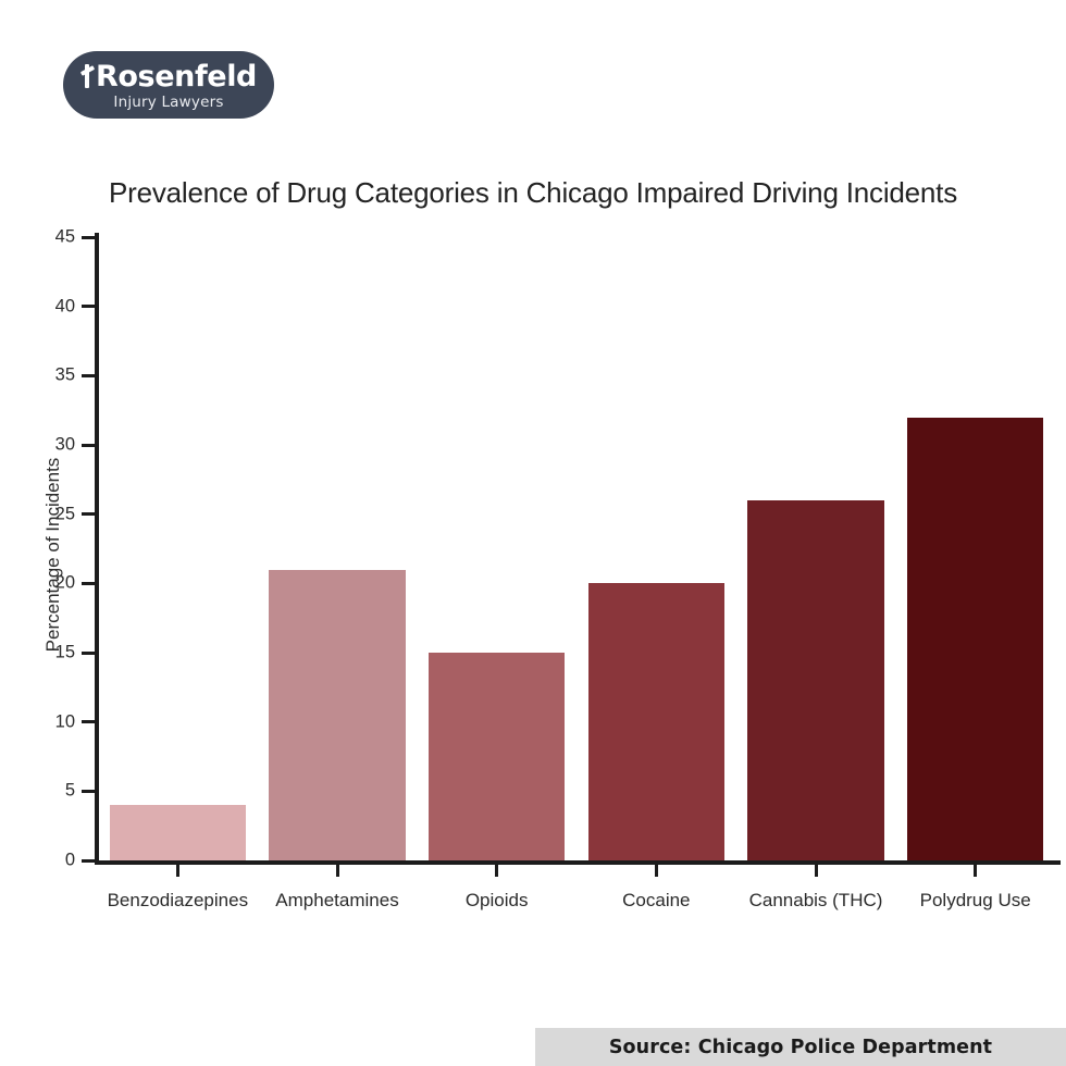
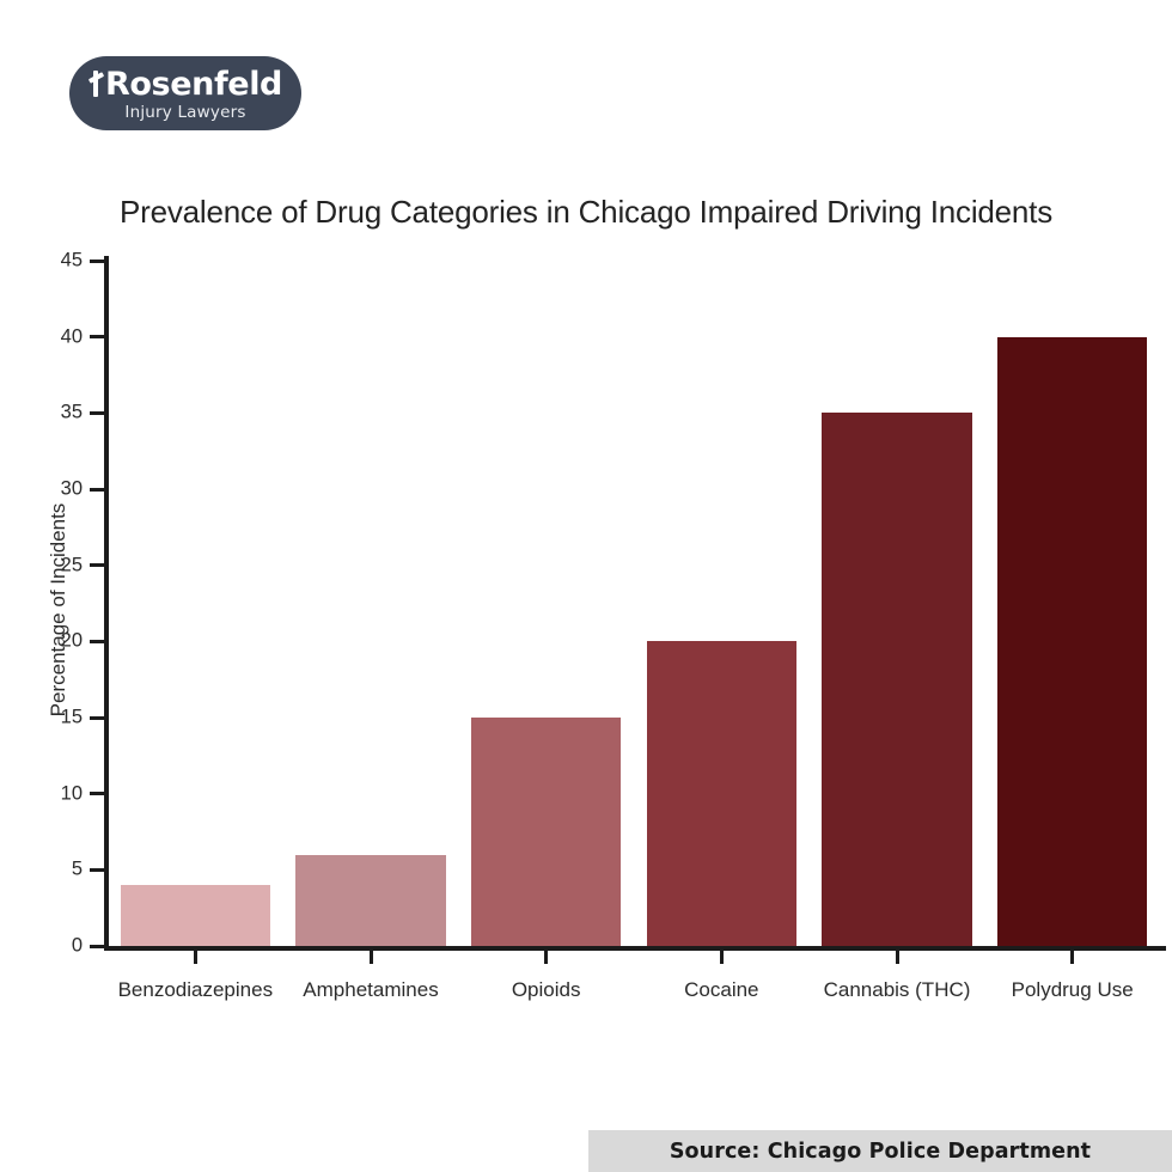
Amphetamines: 21 -> 6
Cannabis (THC): 26 -> 35
Polydrug Use: 32 -> 40
